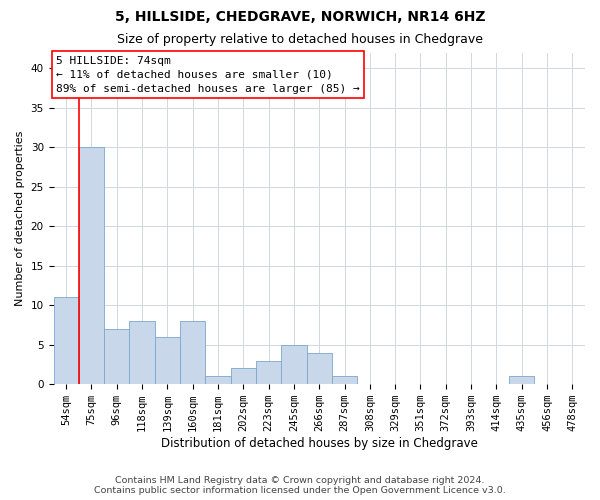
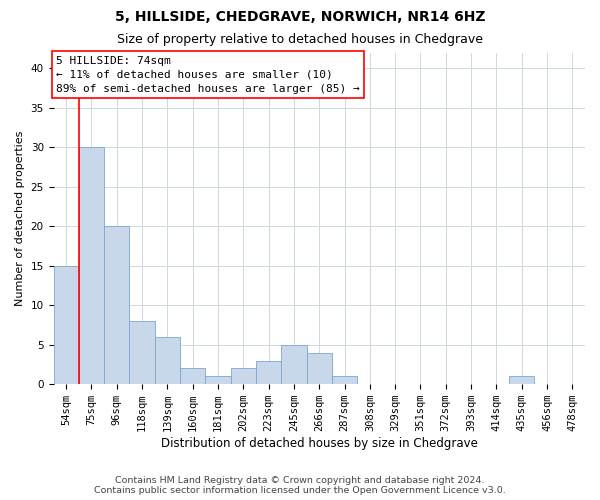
54sqm: 11 -> 15
96sqm: 7 -> 20
160sqm: 8 -> 2
